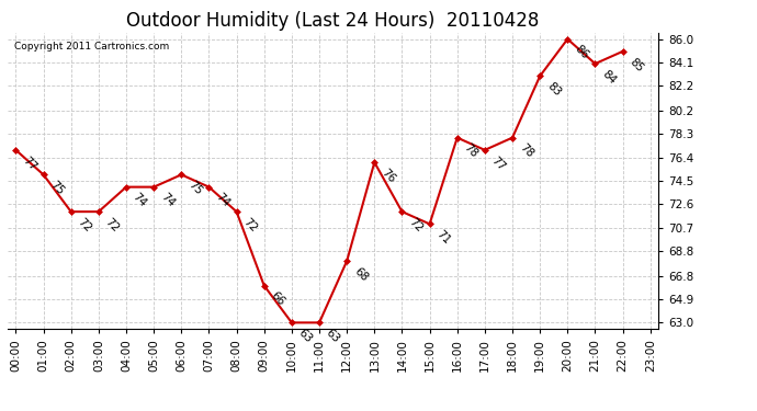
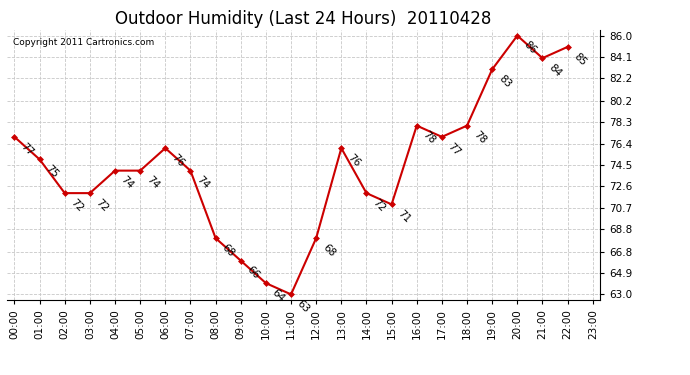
06:00: 75 -> 76
08:00: 72 -> 68
10:00: 63 -> 64
